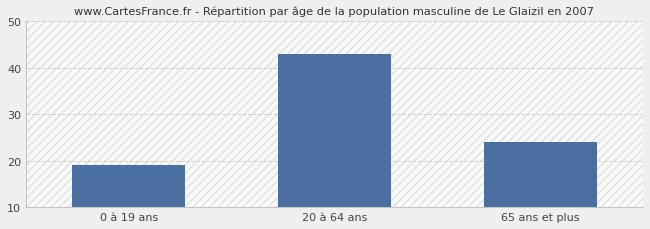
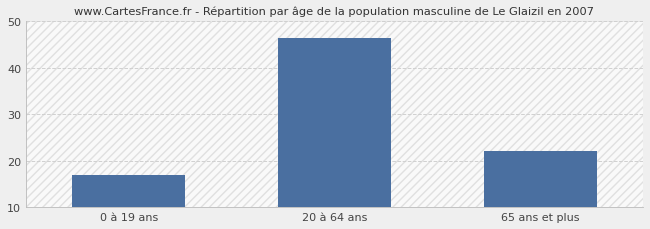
0 à 19 ans: 19.0 -> 17.0
20 à 64 ans: 43.0 -> 46.5
65 ans et plus: 24.0 -> 22.0
